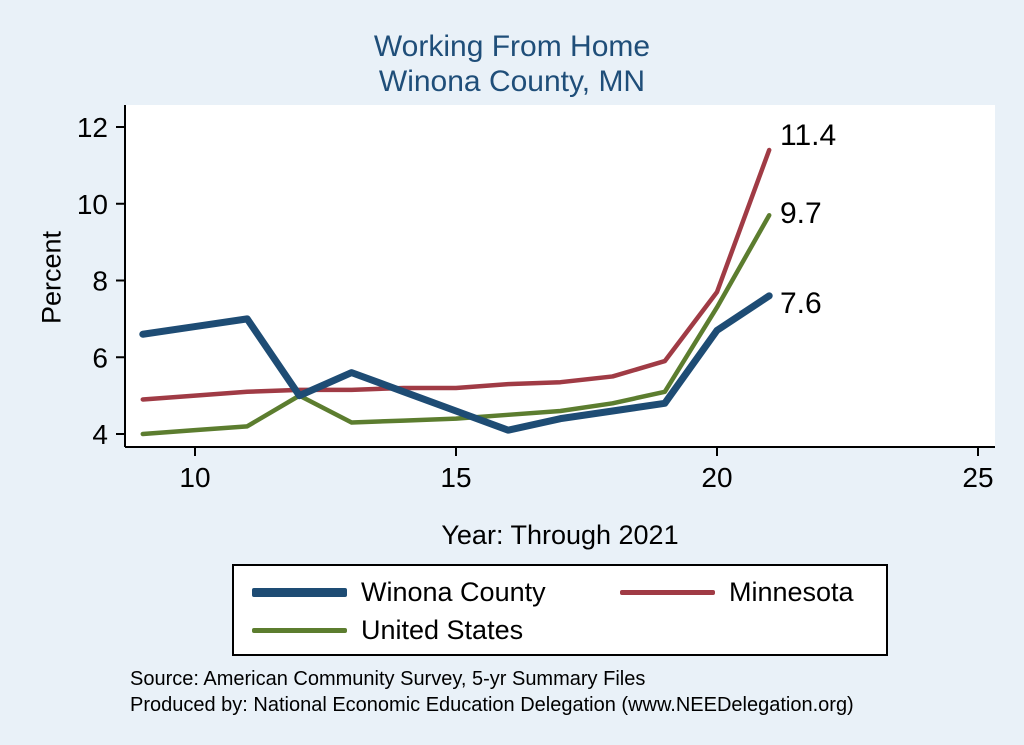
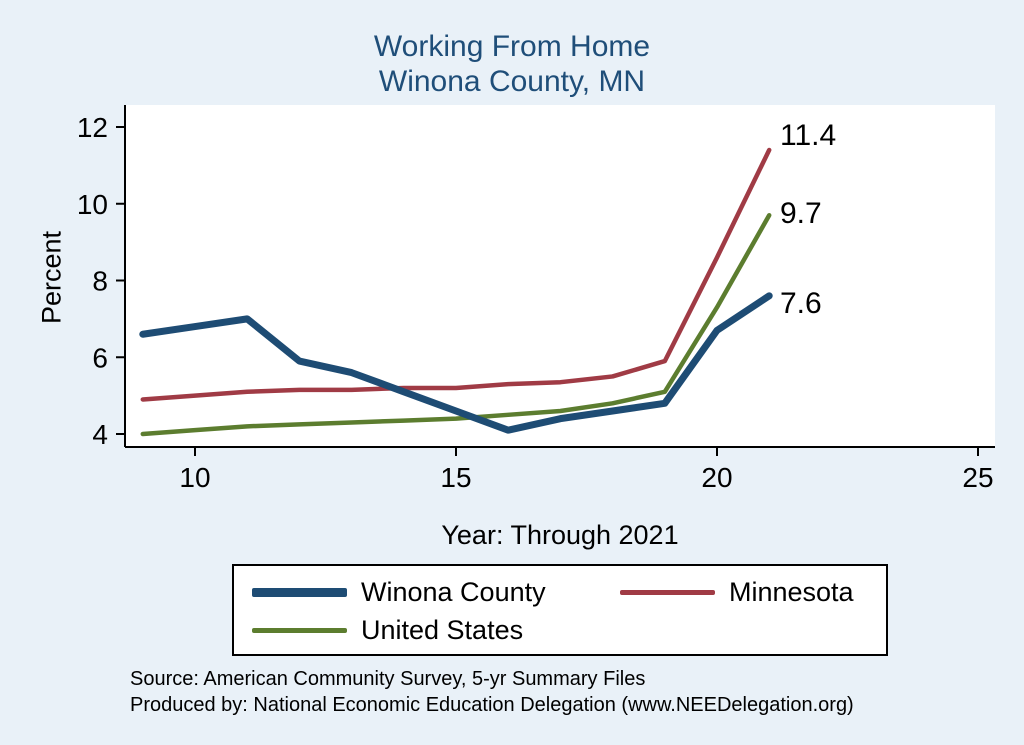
Winona County/12: 5.0 -> 5.9
United States/12: 5.0 -> 4.2
Minnesota/20: 7.7 -> 8.6
